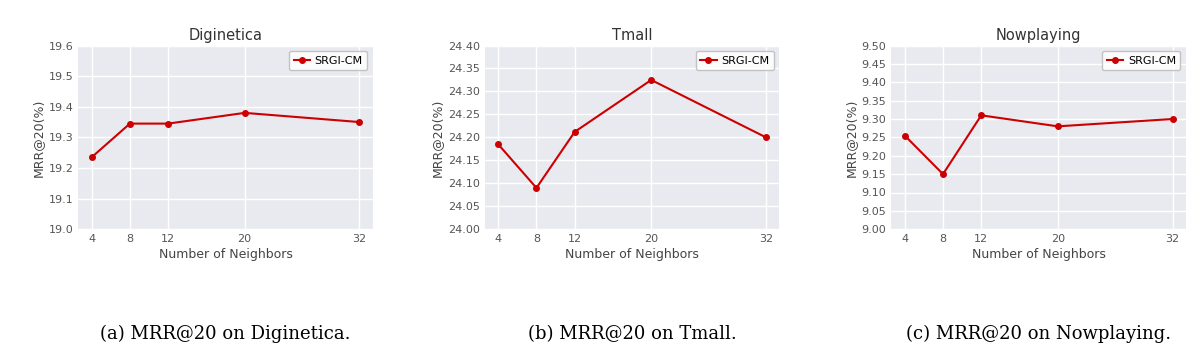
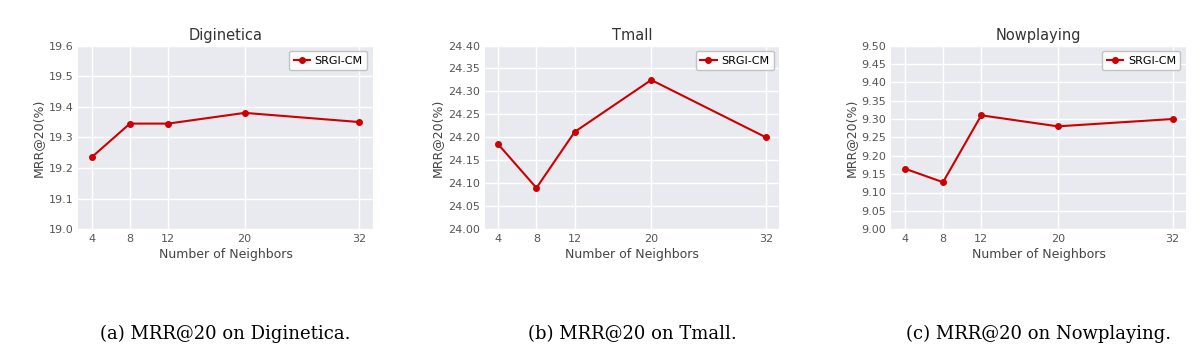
Nowplaying/4: 9.255 -> 9.165
Nowplaying/8: 9.150 -> 9.128
